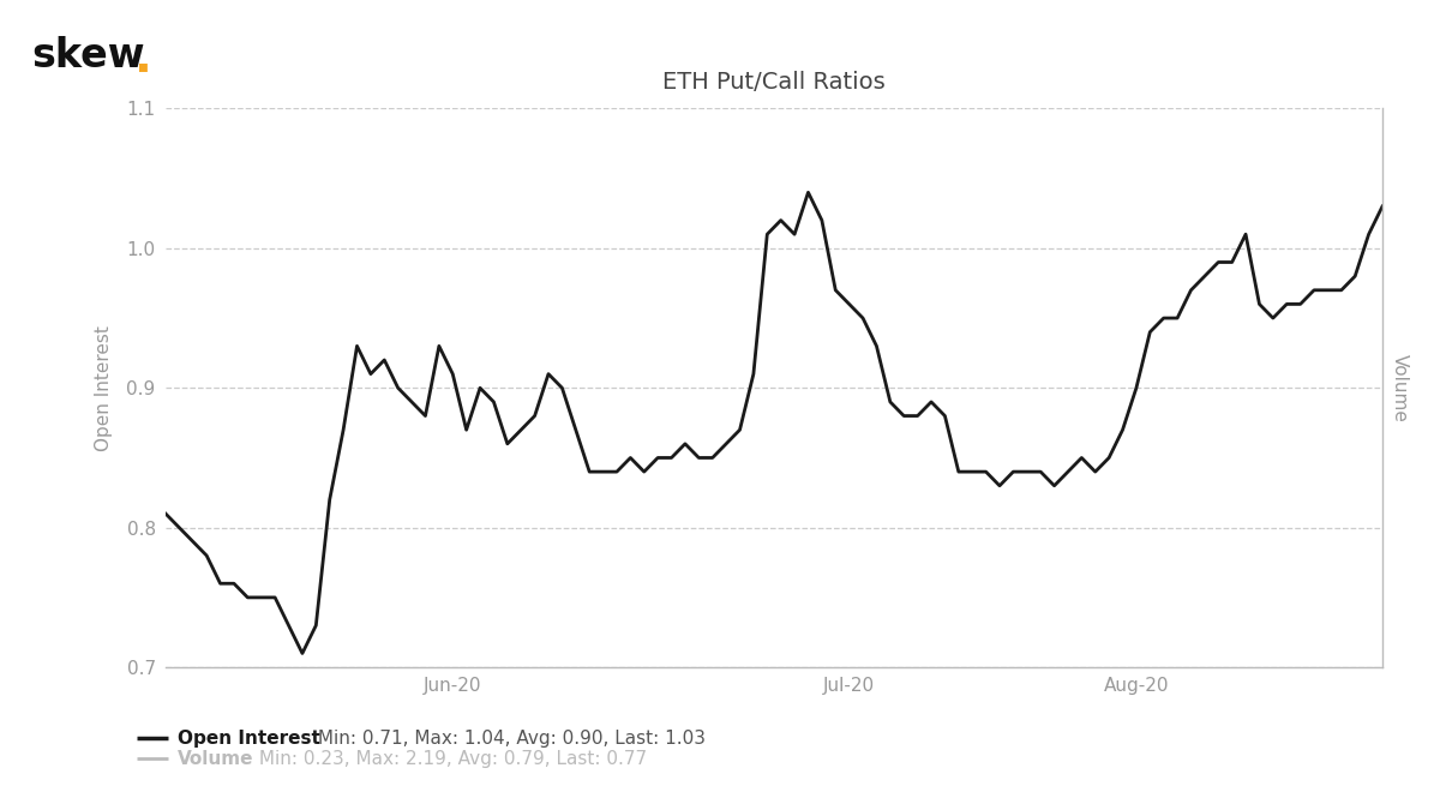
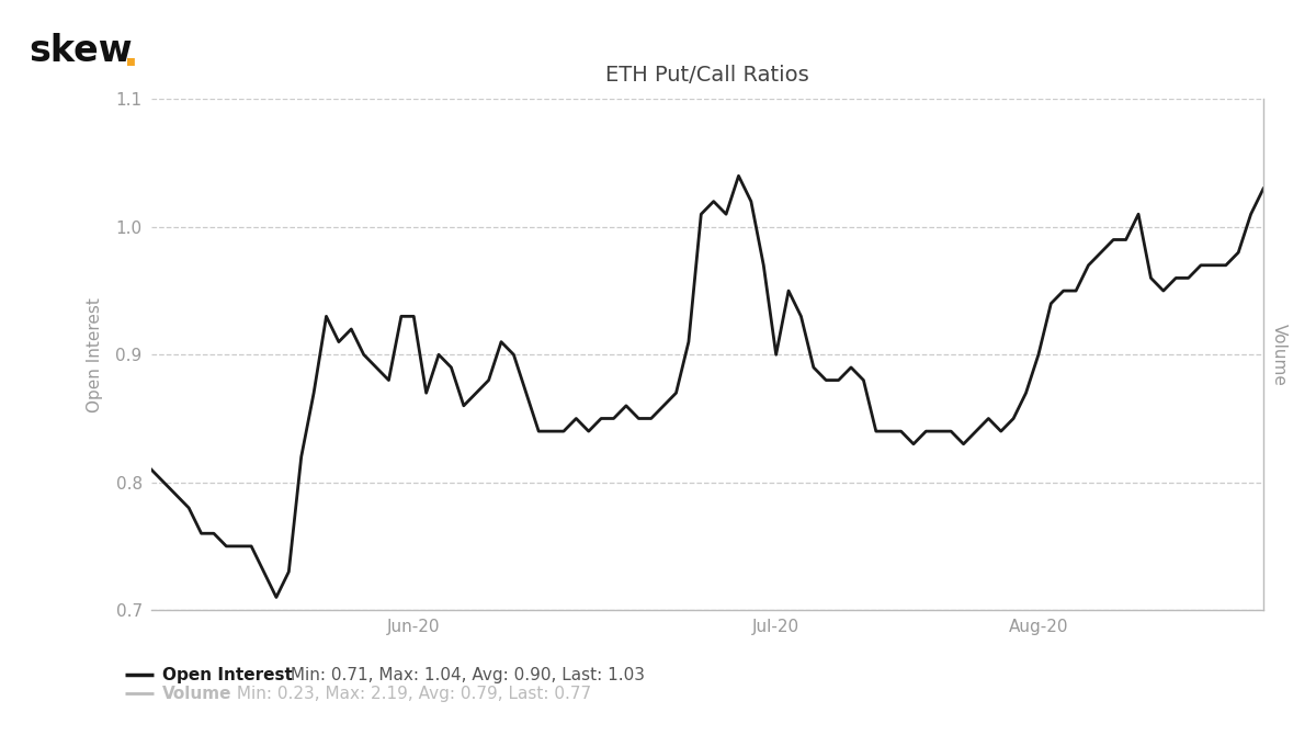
Jun-20: 0.91 -> 0.93
Jul-20: 0.96 -> 0.90
